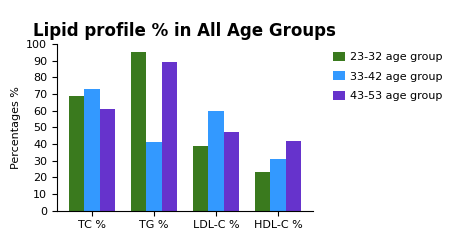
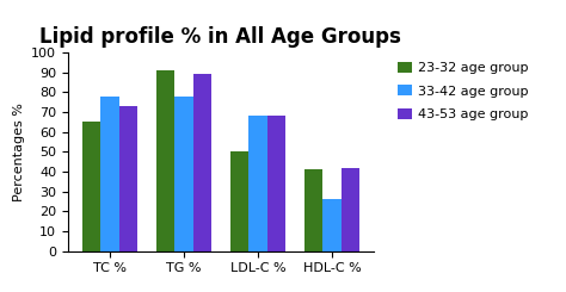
23-32 age group/TC %: 69 -> 65
33-42 age group/TC %: 73 -> 78
43-53 age group/TC %: 61 -> 73
23-32 age group/TG %: 95 -> 91
33-42 age group/TG %: 41 -> 78
23-32 age group/LDL-C %: 39 -> 50
33-42 age group/LDL-C %: 60 -> 68
43-53 age group/LDL-C %: 47 -> 68
23-32 age group/HDL-C %: 23 -> 41
33-42 age group/HDL-C %: 31 -> 26
